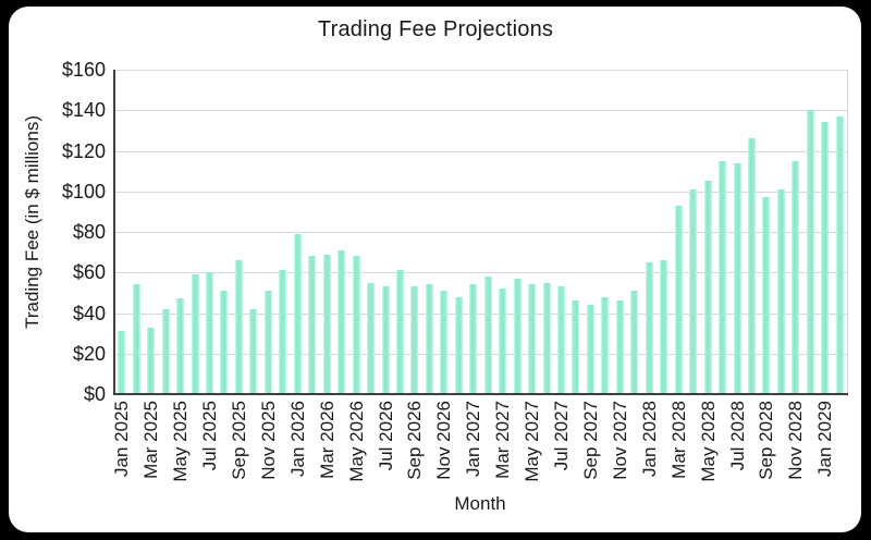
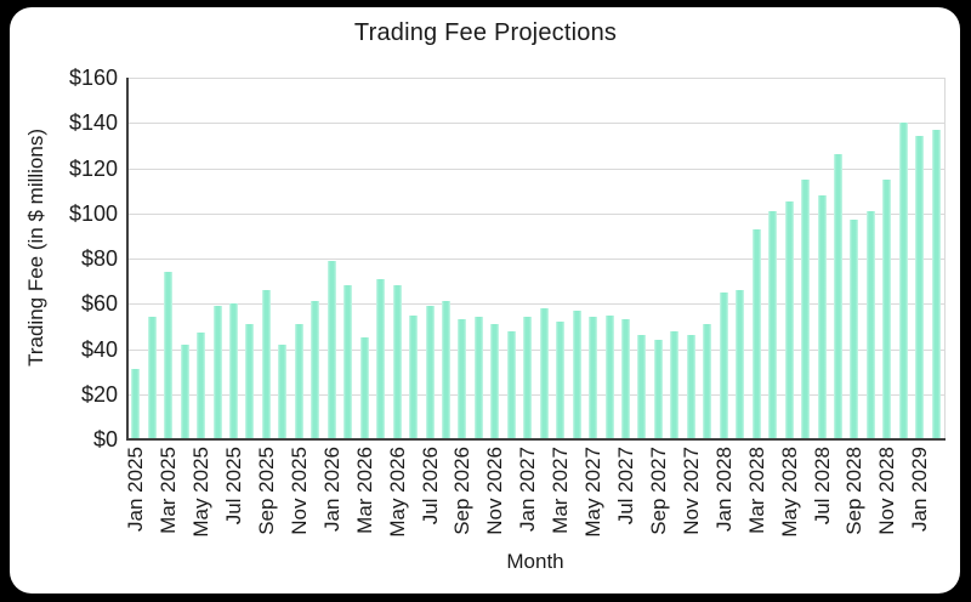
Mar 2025: $33 -> $74
Mar 2026: $69 -> $45
Jul 2026: $53 -> $59
Jul 2028: $114 -> $108
